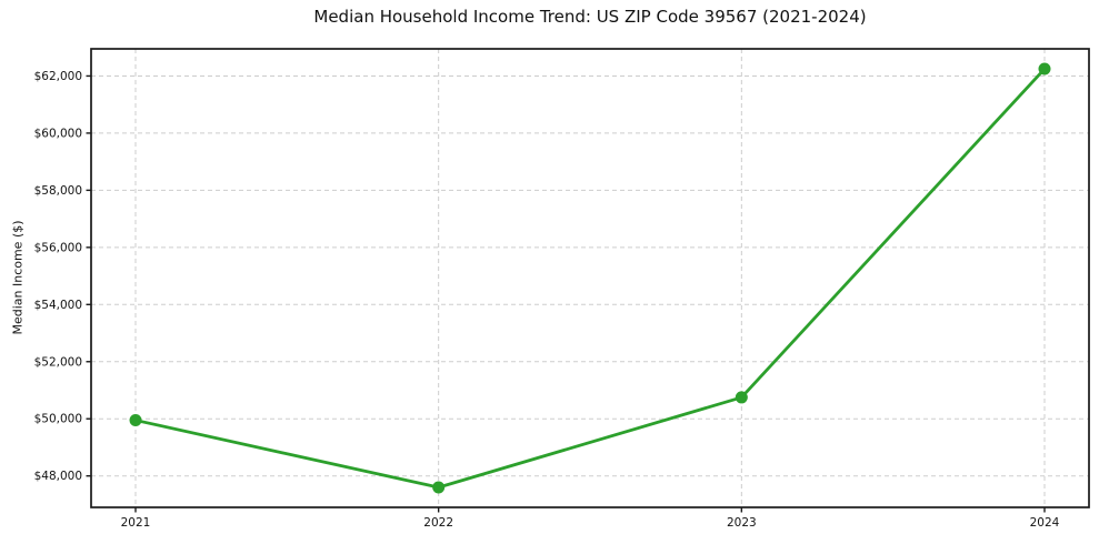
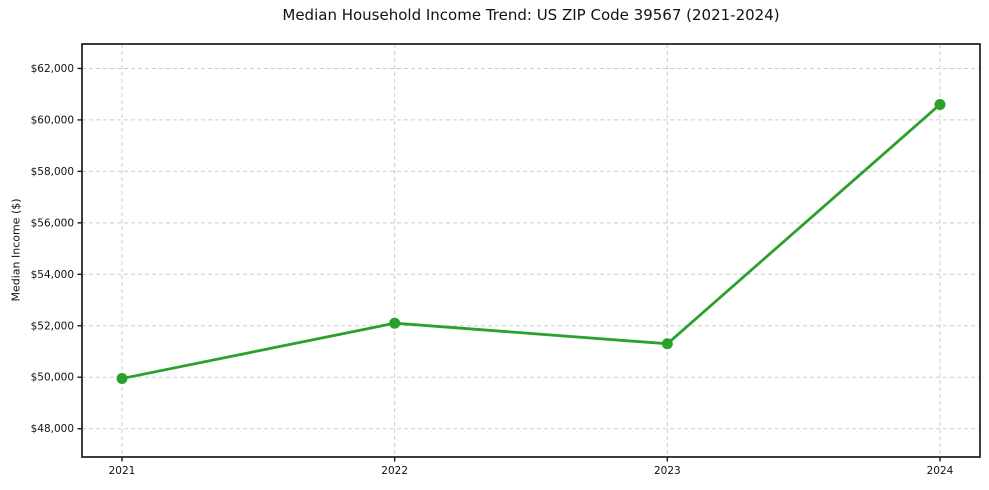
2022: $47600 -> $52100
2023: $50800 -> $51300
2024: $62200 -> $60600
